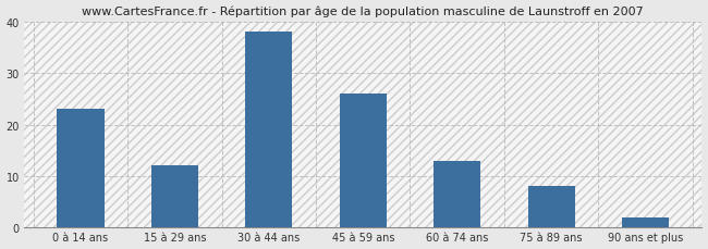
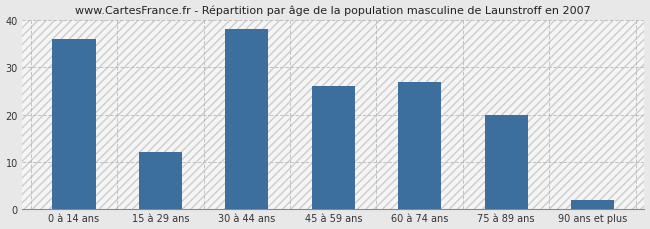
0 à 14 ans: 23 -> 36
60 à 74 ans: 13 -> 27
75 à 89 ans: 8 -> 20
